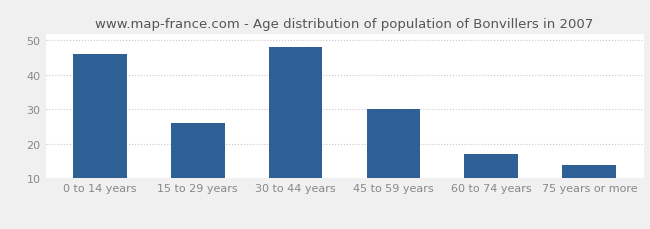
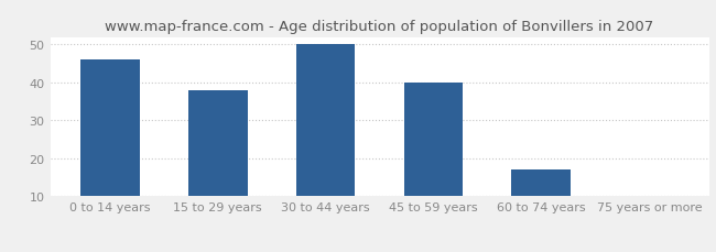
15 to 29 years: 26 -> 38
30 to 44 years: 48 -> 50
45 to 59 years: 30 -> 40
75 years or more: 14 -> 10
